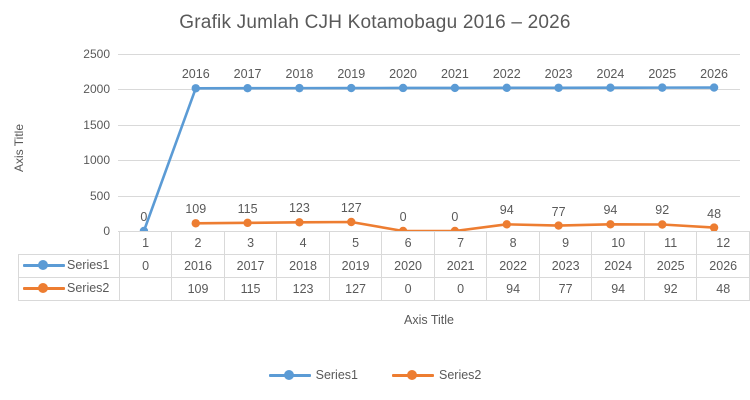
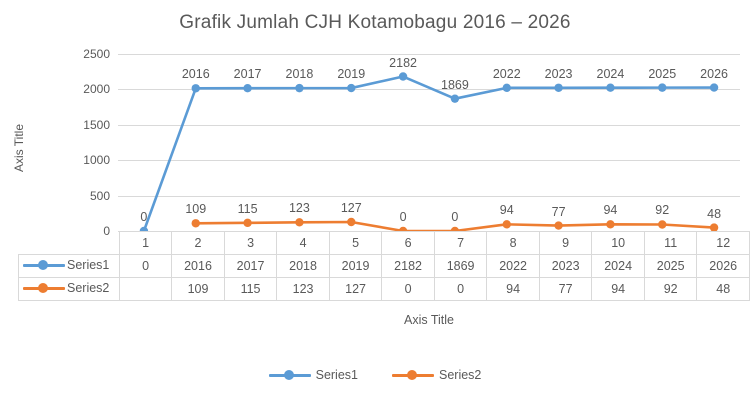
Series1/6: 2020 -> 2182
Series1/7: 2021 -> 1869
